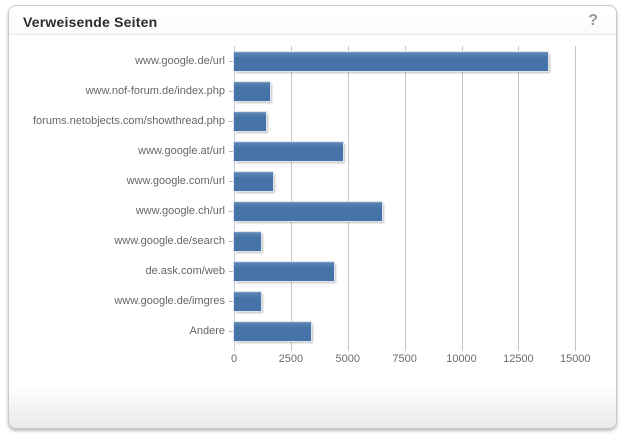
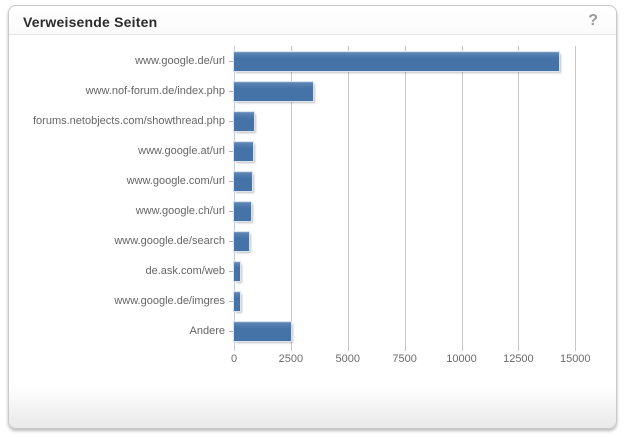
www.google.de/url: 13800 -> 14300
www.nof-forum.de/index.php: 1600 -> 3500
forums.netobjects.com/showthread.php: 1400 -> 900
www.google.at/url: 4800 -> 800
www.google.com/url: 1700 -> 800
www.google.ch/url: 6500 -> 800
www.google.de/search: 1200 -> 600
de.ask.com/web: 4400 -> 200
www.google.de/imgres: 1200 -> 200
Andere: 3400 -> 2500
